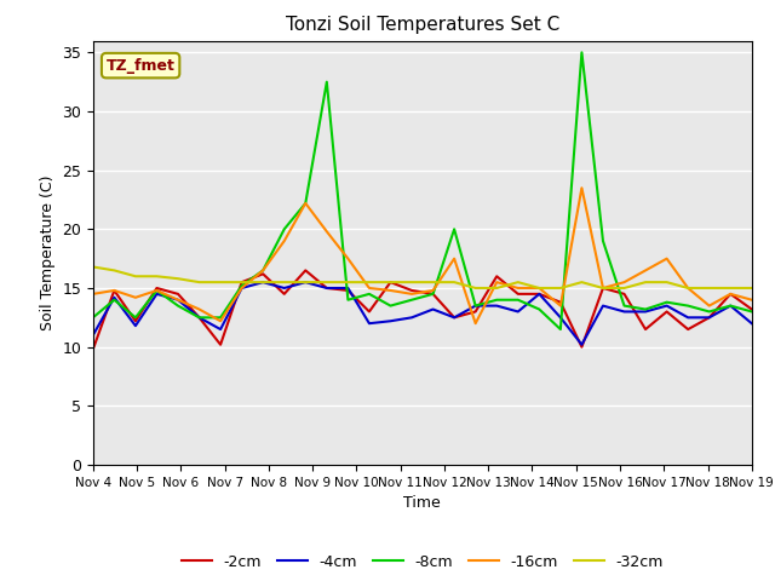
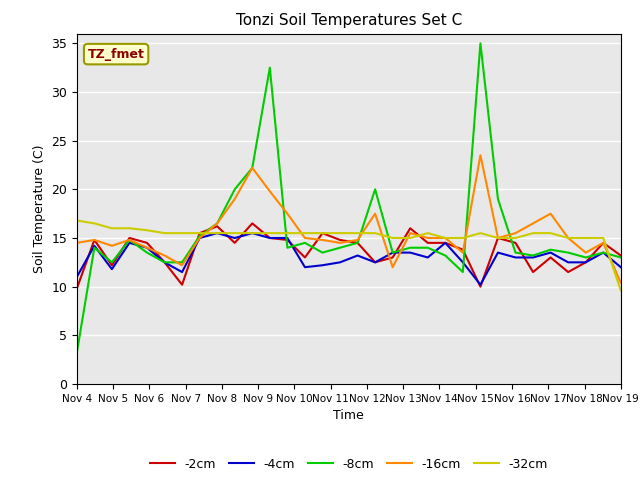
-8cm/Nov 4: 12.5 -> 3.2
-16cm/Nov 19: 14.0 -> 10.4
-32cm/Nov 19: 15.0 -> 9.6
